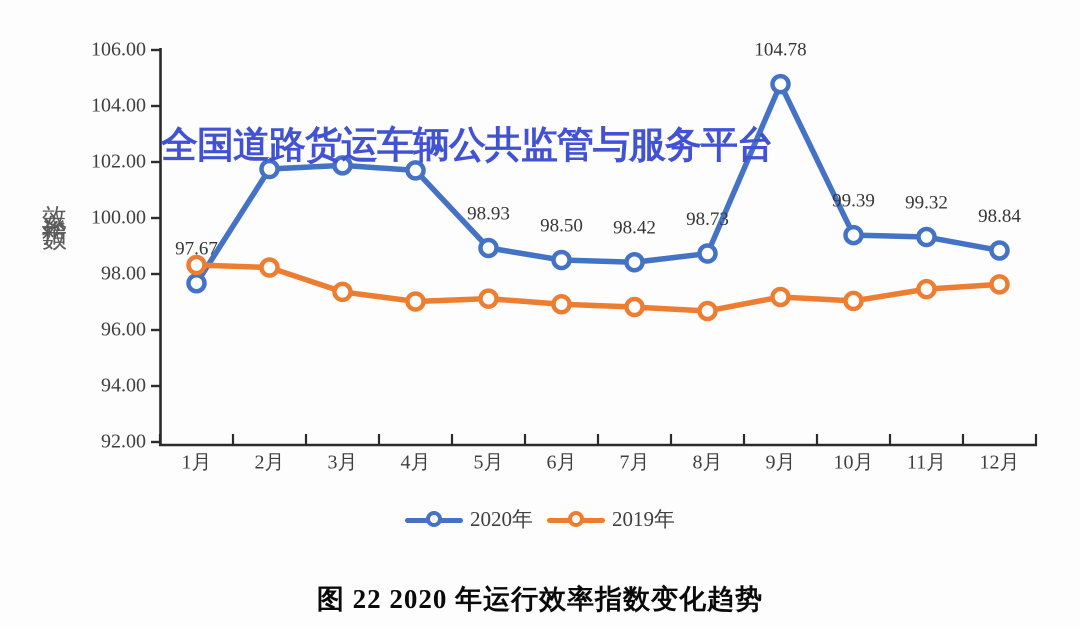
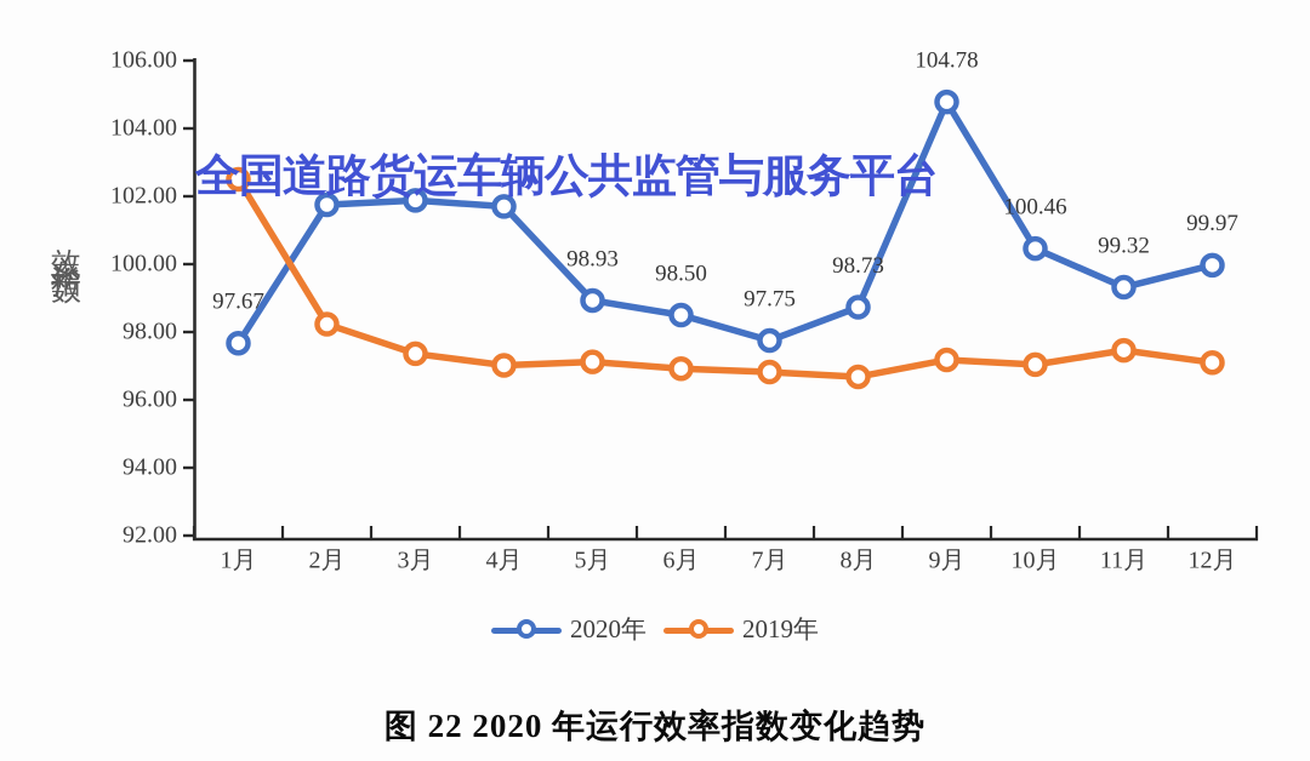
2019年/1月: 98.3 -> 102.5
2020年/7月: 98.42 -> 97.75
2020年/10月: 99.39 -> 100.46
2020年/12月: 98.84 -> 99.97
2019年/12月: 97.6 -> 97.1
